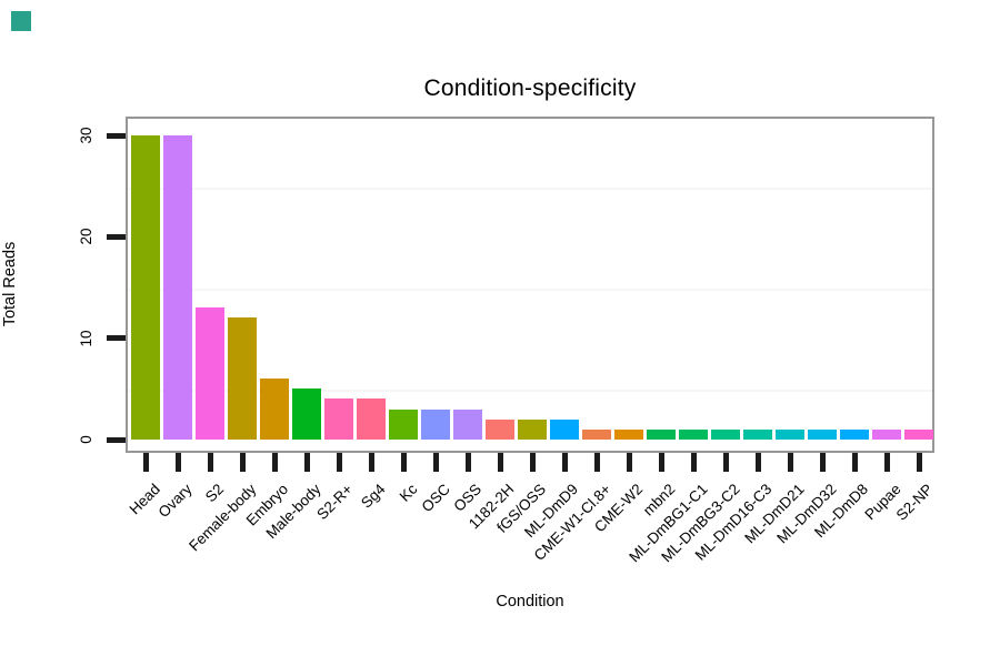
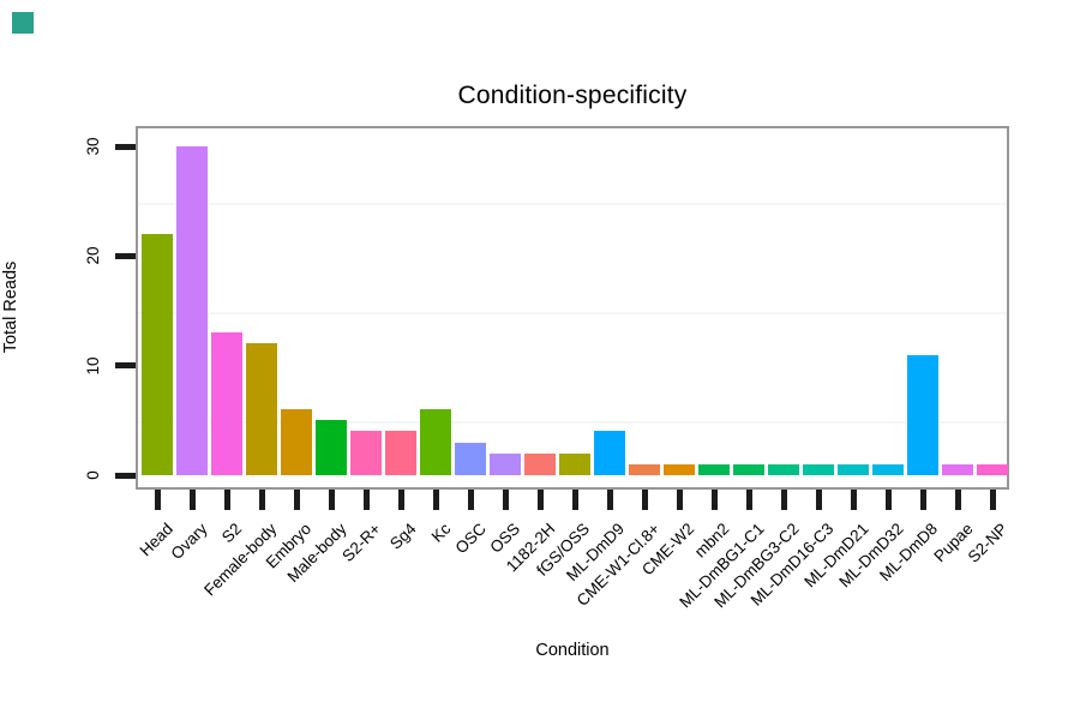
Head: 30 -> 22
Kc: 3 -> 6
OSS: 3 -> 2
ML-DmD9: 2 -> 4
ML-DmD8: 1 -> 11
